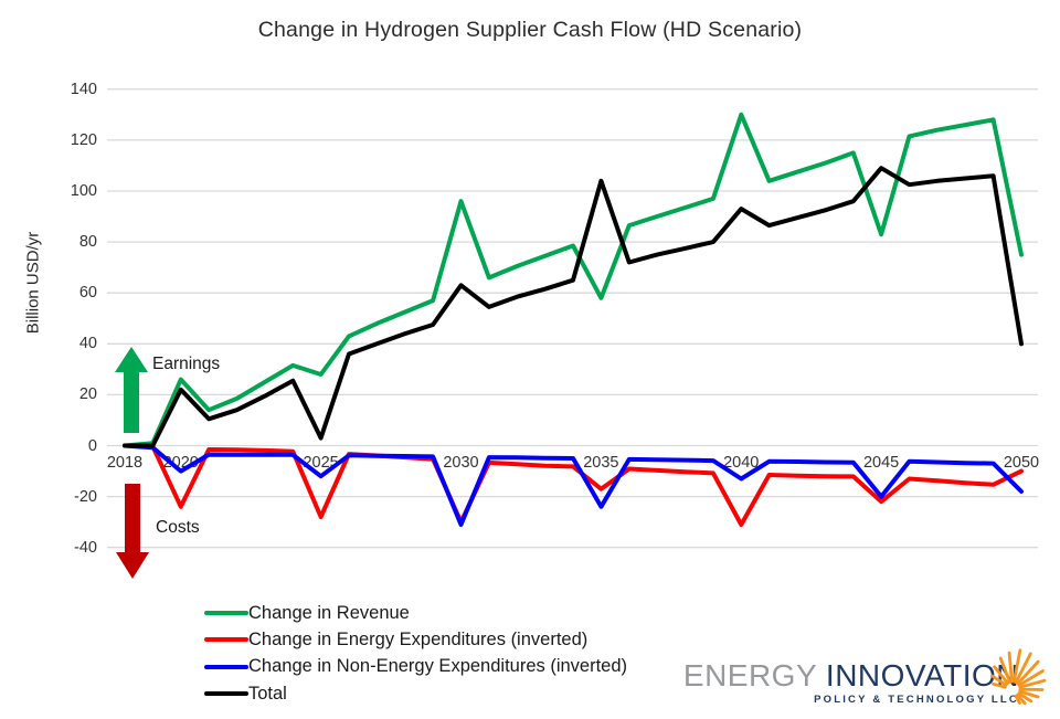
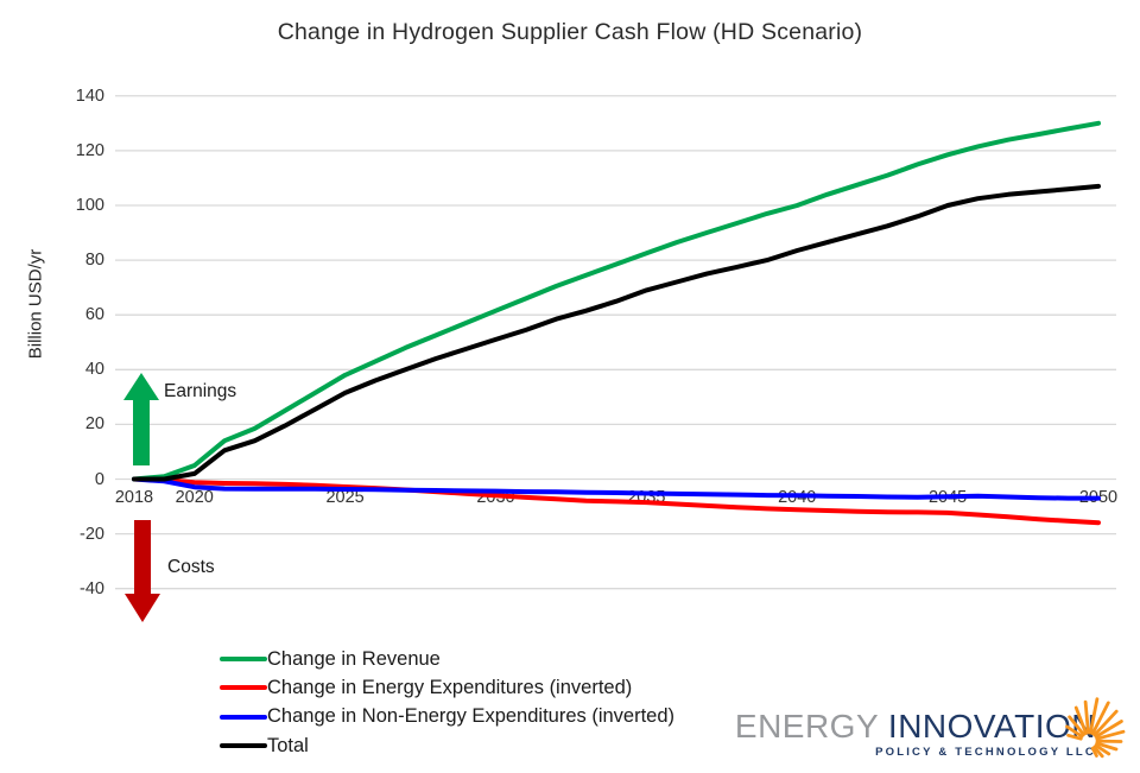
Change in Revenue/2020: 26 -> 5
Change in Energy Expenditures (inverted)/2020: -24 -> -1
Change in Non-Energy Expenditures (inverted)/2020: -10 -> -3
Total/2020: 22 -> 2
Change in Revenue/2025: 28 -> 38
Change in Energy Expenditures (inverted)/2025: -28 -> -3
Change in Non-Energy Expenditures (inverted)/2025: -12 -> -4
Total/2025: 3 -> 32
Change in Revenue/2030: 96 -> 62
Change in Energy Expenditures (inverted)/2030: -30 -> -6
Change in Non-Energy Expenditures (inverted)/2030: -31 -> -4
Total/2030: 63 -> 51
Change in Revenue/2035: 58 -> 82
Change in Energy Expenditures (inverted)/2035: -17 -> -8
Change in Non-Energy Expenditures (inverted)/2035: -24 -> -5
Total/2035: 104 -> 69
Change in Revenue/2040: 130 -> 100
Change in Energy Expenditures (inverted)/2040: -31 -> -11
Change in Non-Energy Expenditures (inverted)/2040: -13 -> -6
Total/2040: 93 -> 84
Change in Revenue/2045: 83 -> 118
Change in Energy Expenditures (inverted)/2045: -22 -> -12
Change in Non-Energy Expenditures (inverted)/2045: -20 -> -6
Total/2045: 109 -> 100
Change in Revenue/2050: 75 -> 130
Change in Energy Expenditures (inverted)/2050: -10 -> -16
Change in Non-Energy Expenditures (inverted)/2050: -18 -> -7
Total/2050: 40 -> 107
